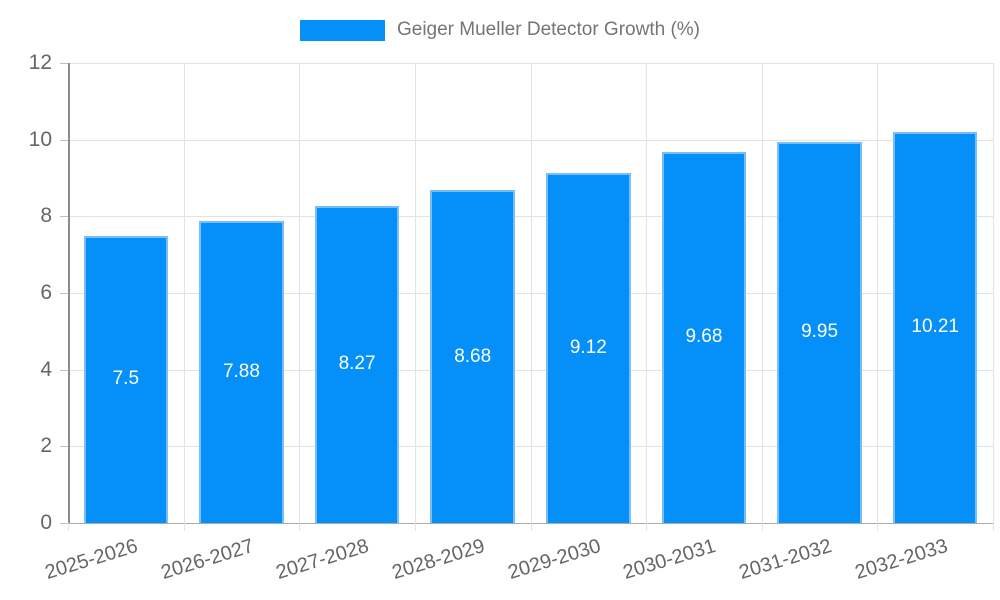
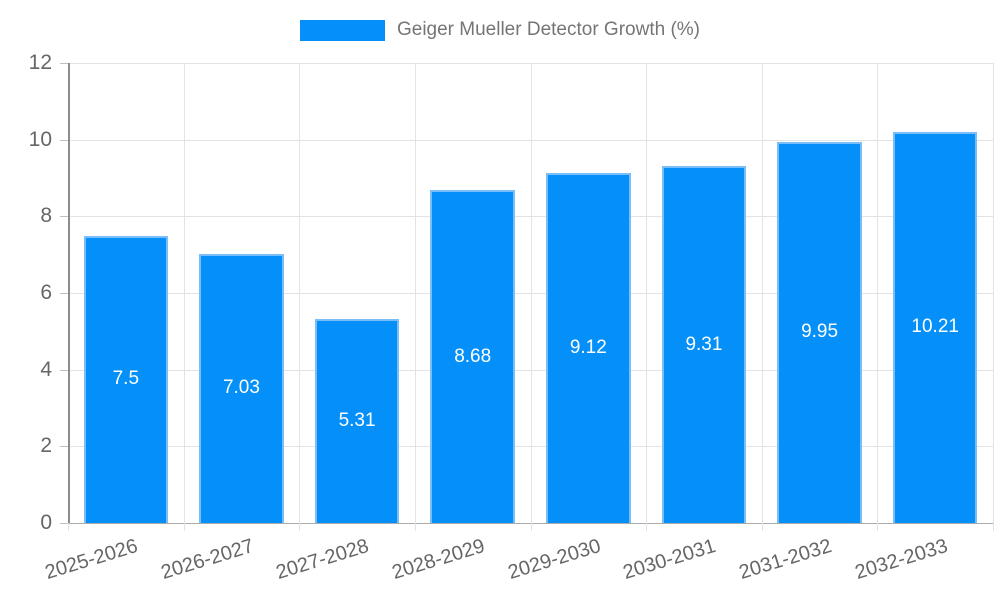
2026-2027: 7.88 -> 7.03
2027-2028: 8.27 -> 5.31
2030-2031: 9.68 -> 9.31
